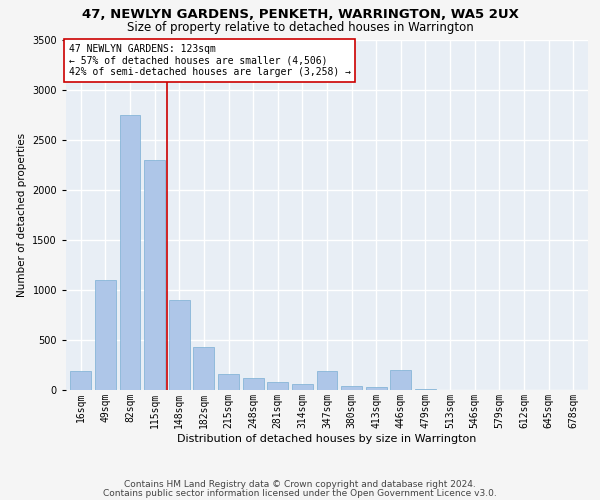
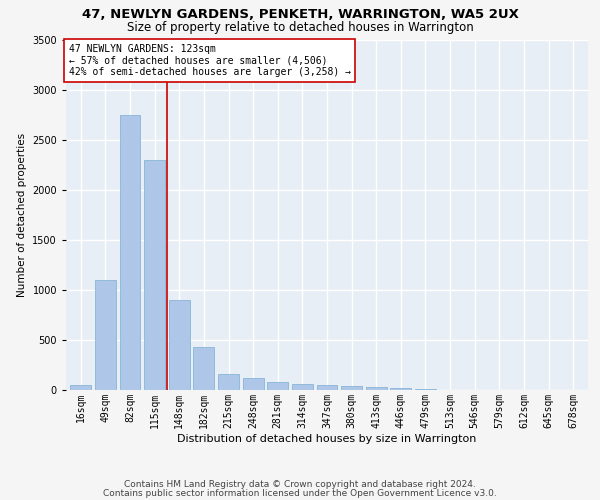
16sqm: 190 -> 50
347sqm: 190 -> 50
446sqm: 200 -> 20
